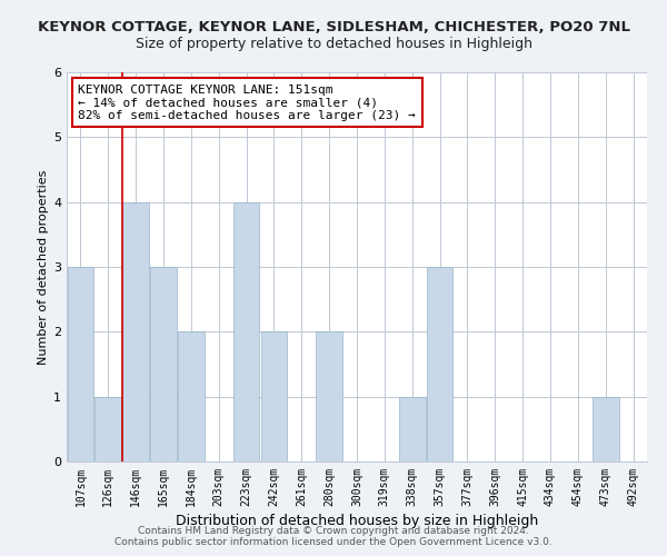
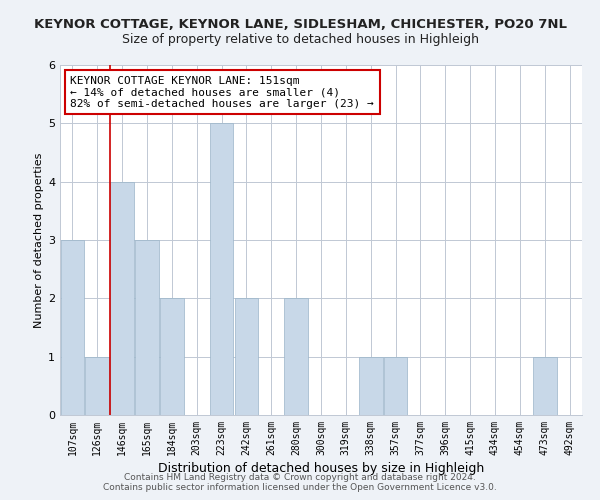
223sqm: 4 -> 5
357sqm: 3 -> 1
